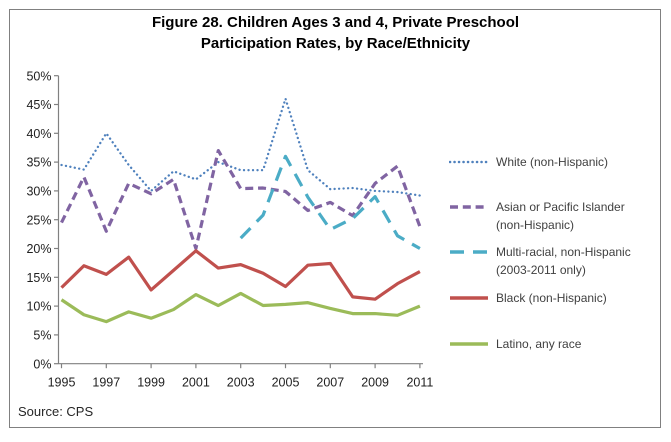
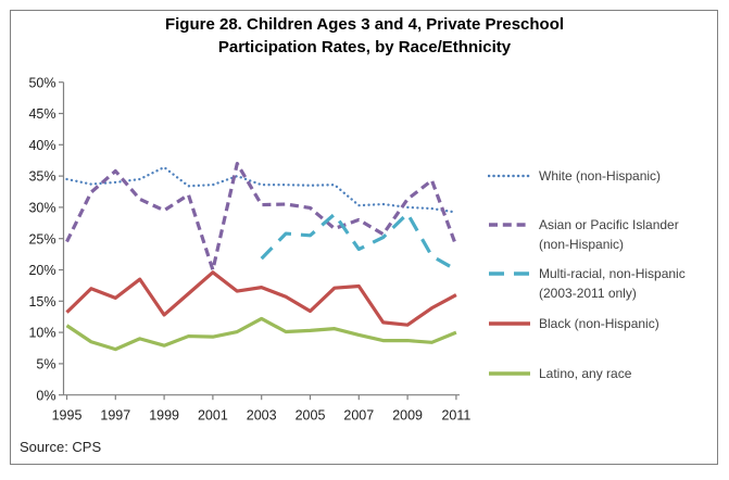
White (non-Hispanic)/1997: 40% -> 34%
Asian or Pacific Islander (non-Hispanic)/1997: 23% -> 36%
White (non-Hispanic)/1999: 30% -> 36%
White (non-Hispanic)/2001: 32% -> 34%
Latino, any race/2001: 12% -> 9%
White (non-Hispanic)/2005: 46% -> 34%
Multi-racial, non-Hispanic (2003-2011 only)/2005: 36% -> 26%
